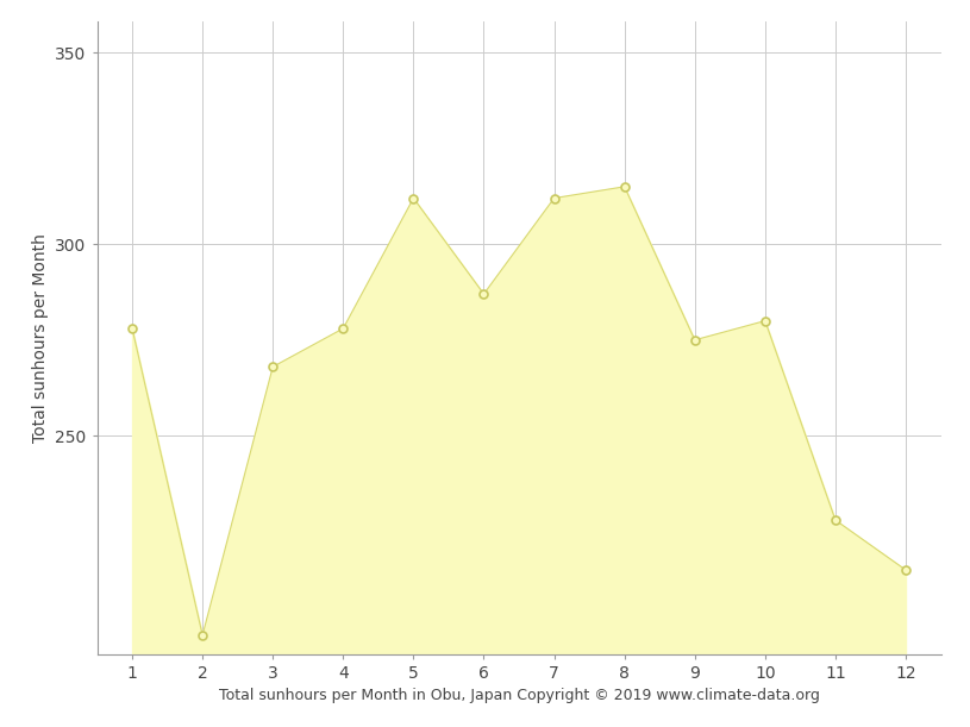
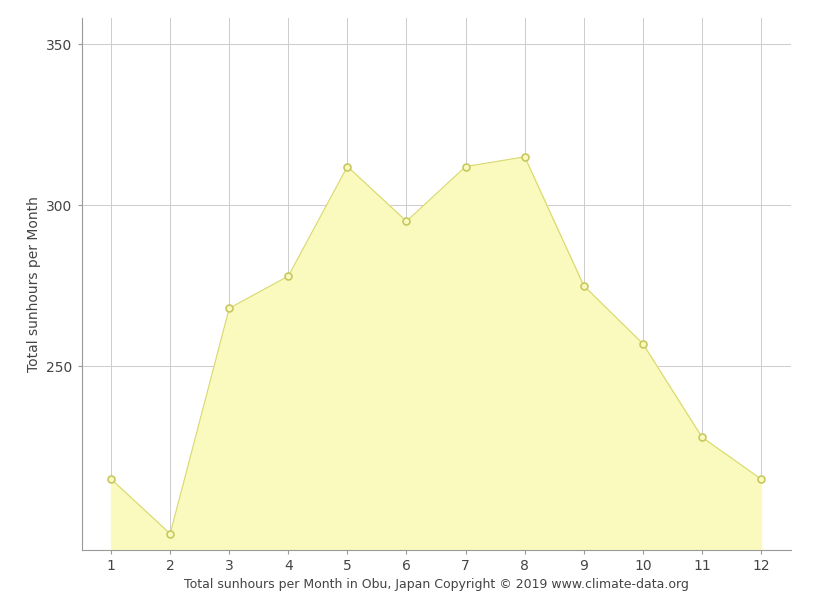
1: 278 -> 215
6: 287 -> 295
10: 280 -> 257
